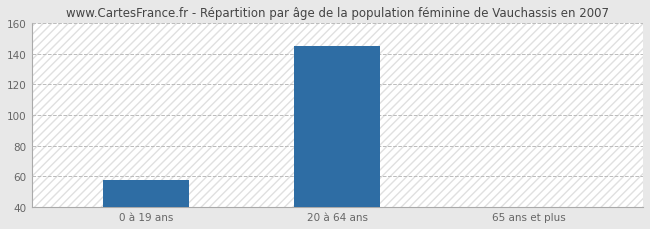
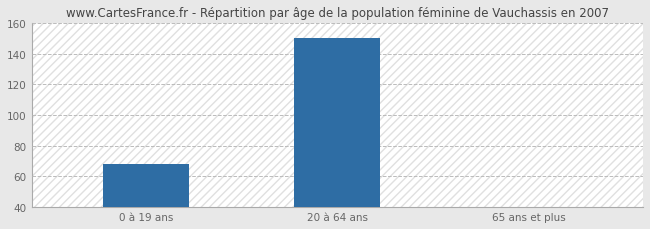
0 à 19 ans: 58 -> 68
20 à 64 ans: 145 -> 150
